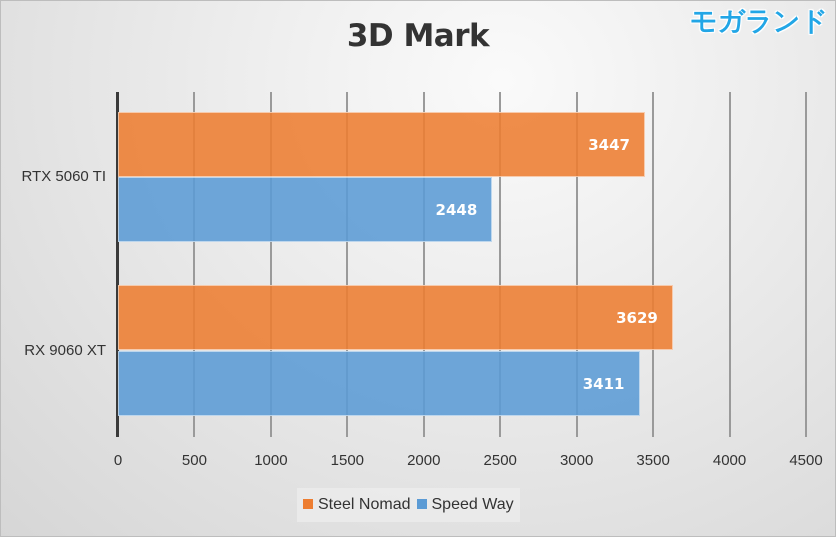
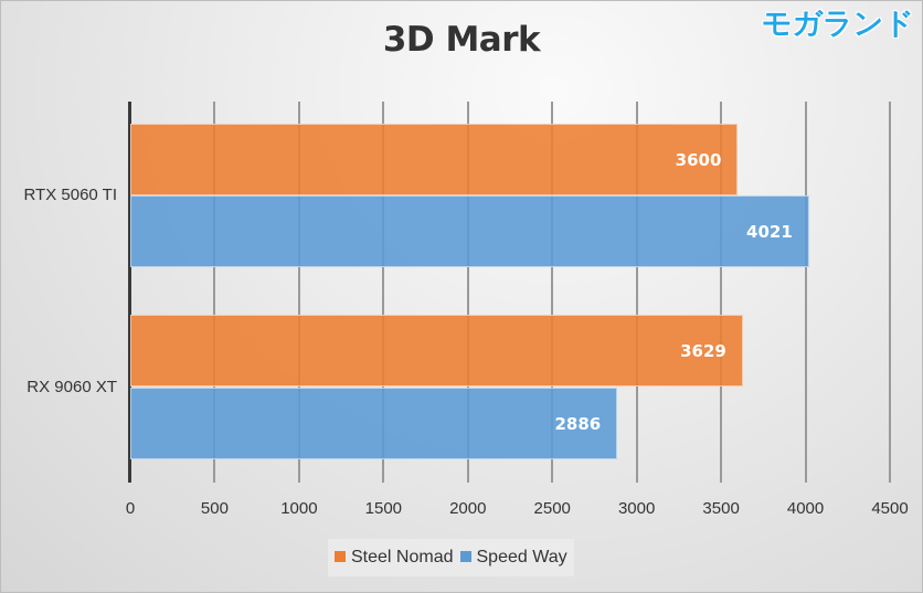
Steel Nomad/RTX 5060 TI: 3447 -> 3600
Speed Way/RTX 5060 TI: 2448 -> 4021
Speed Way/RX 9060 XT: 3411 -> 2886
